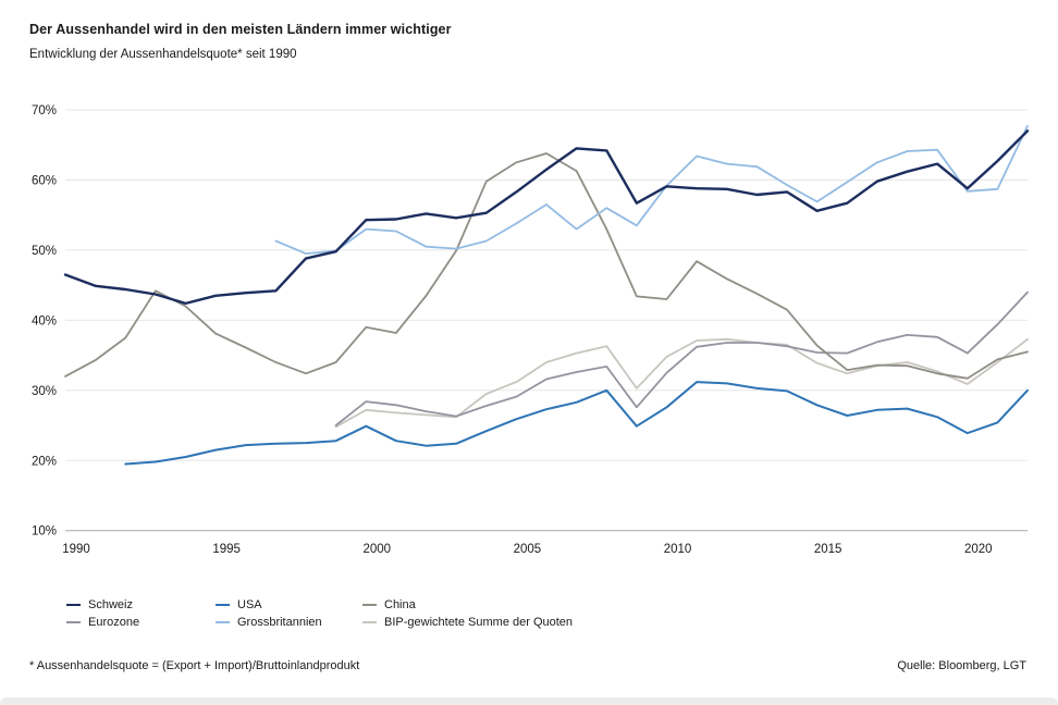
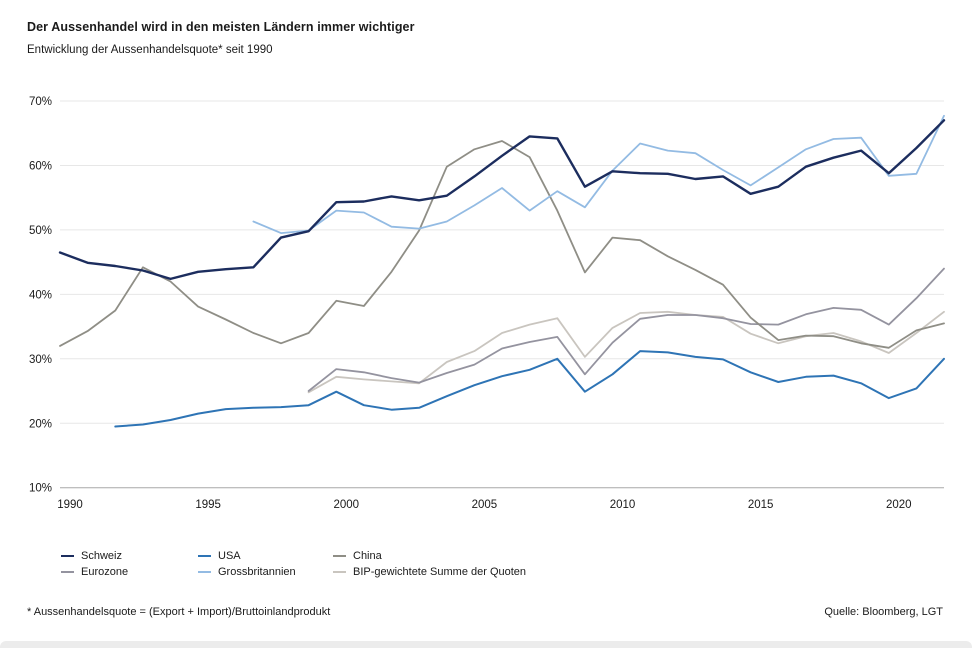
China/2010: 43% -> 49%
